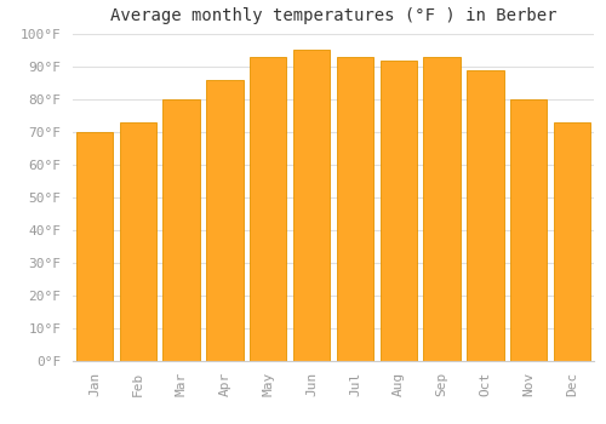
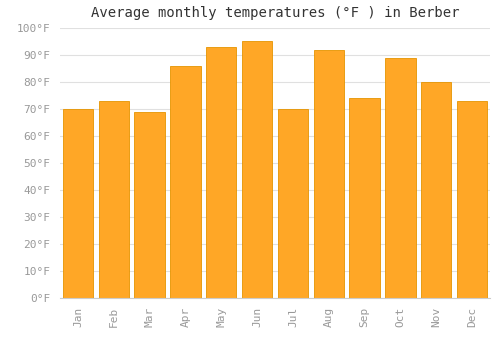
Mar: 80°F -> 69°F
Jul: 93°F -> 70°F
Sep: 93°F -> 74°F
